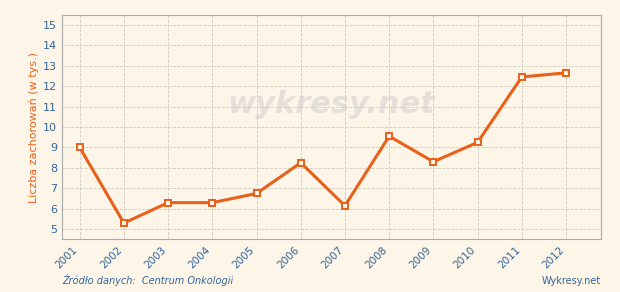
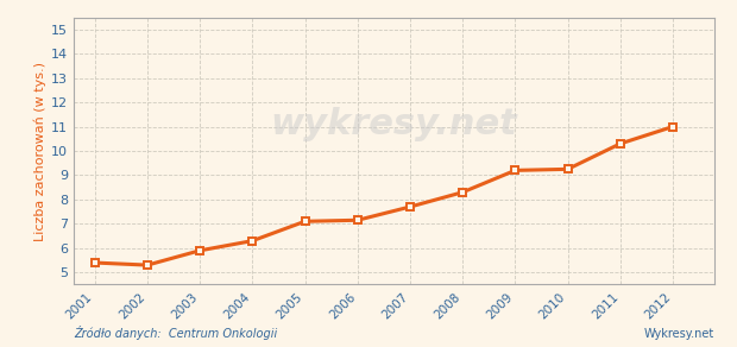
2001: 9.00 -> 5.40
2003: 6.30 -> 5.90
2005: 6.75 -> 7.10
2006: 8.25 -> 7.15
2007: 6.15 -> 7.70
2008: 9.55 -> 8.30
2009: 8.30 -> 9.20
2011: 12.45 -> 10.30
2012: 12.65 -> 11.00
